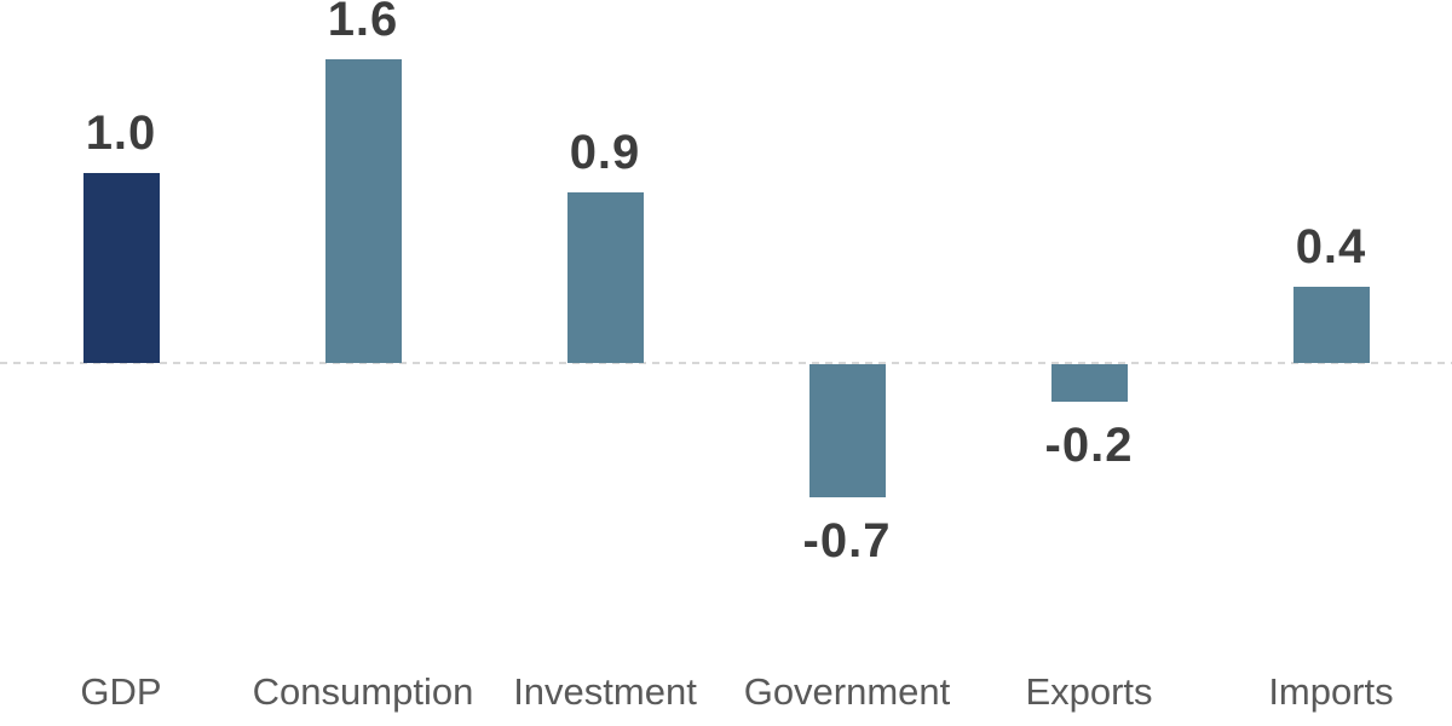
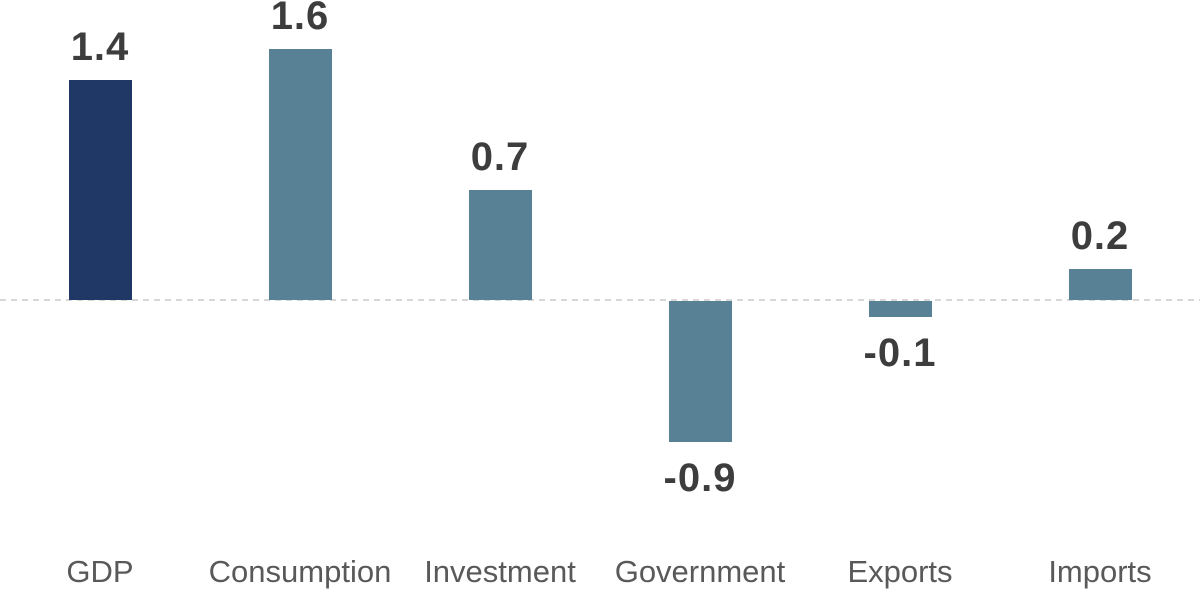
GDP: 1.0 -> 1.4
Investment: 0.9 -> 0.7
Government: -0.7 -> -0.9
Exports: -0.2 -> -0.1
Imports: 0.4 -> 0.2
